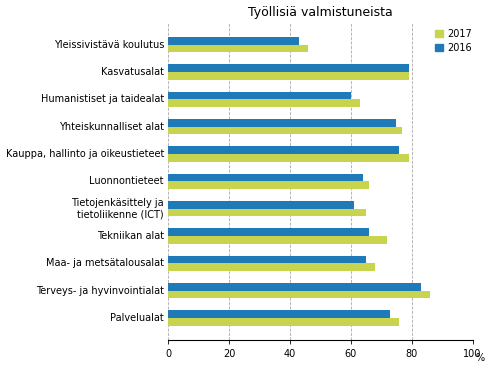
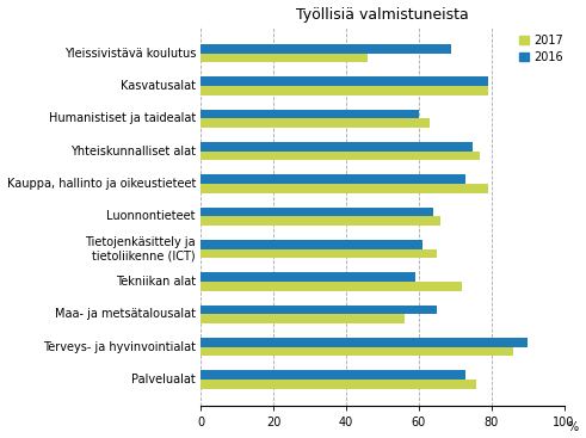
2016/Yleissivistävä koulutus: 43 -> 69
2016/Kauppa, hallinto ja oikeustieteet: 76 -> 73
2016/Tekniikan alat: 66 -> 59
2017/Maa- ja metsätalousalat: 68 -> 56
2016/Terveys- ja hyvinvointialat: 83 -> 90
